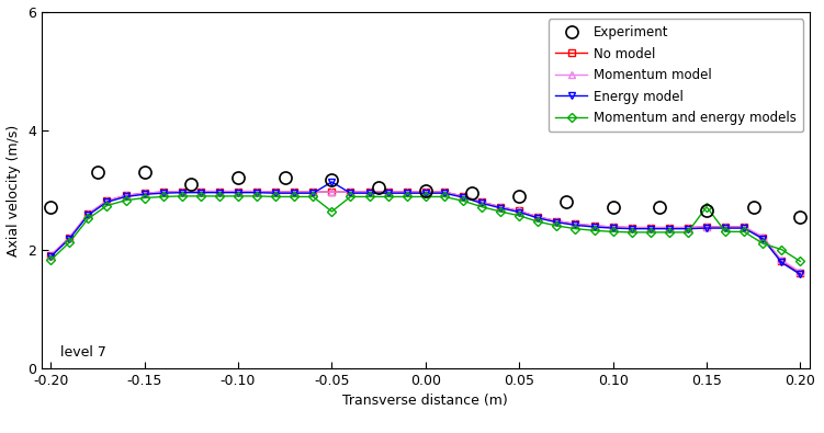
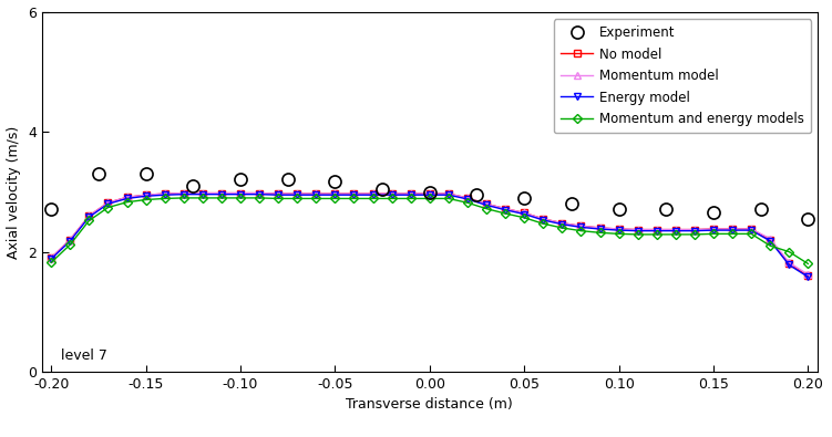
Energy model/-0.05: 3.14 -> 2.95
Momentum and energy models/-0.05: 2.64 -> 2.89
Momentum and energy models/0.15: 2.72 -> 2.30
